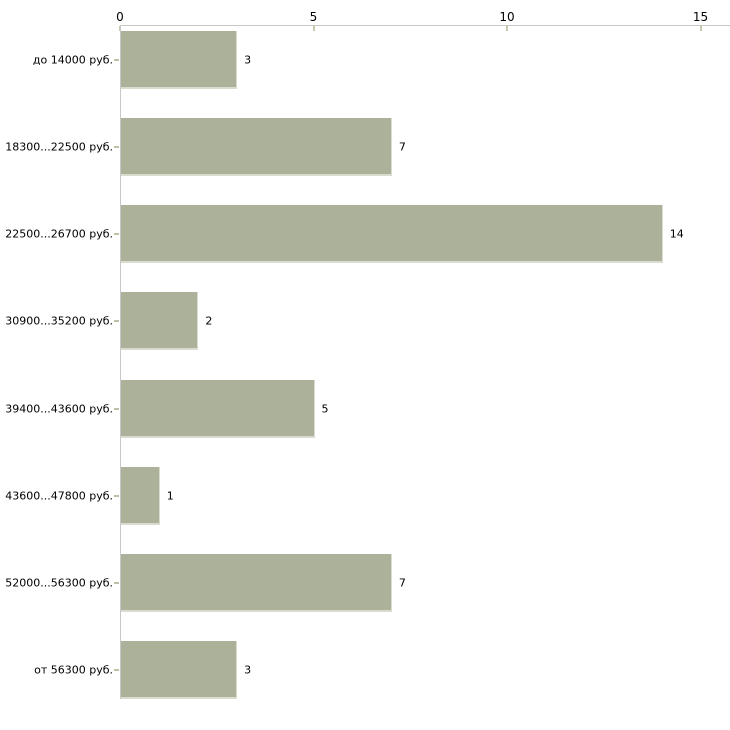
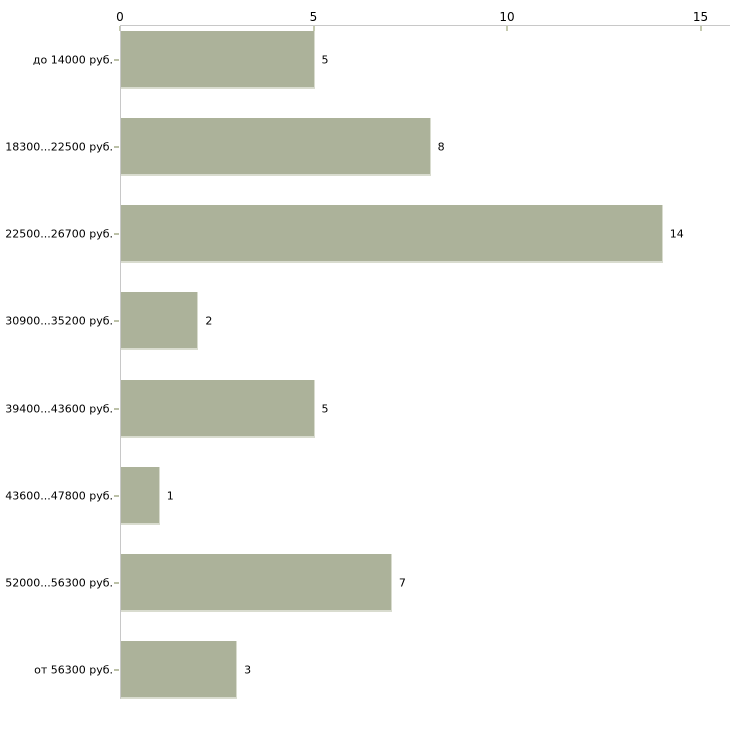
до 14000 руб.: 3 -> 5
18300...22500 руб.: 7 -> 8
